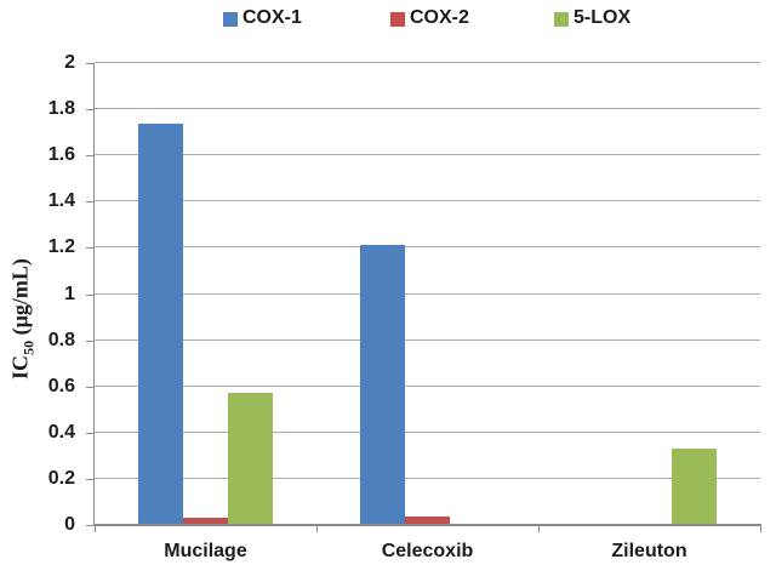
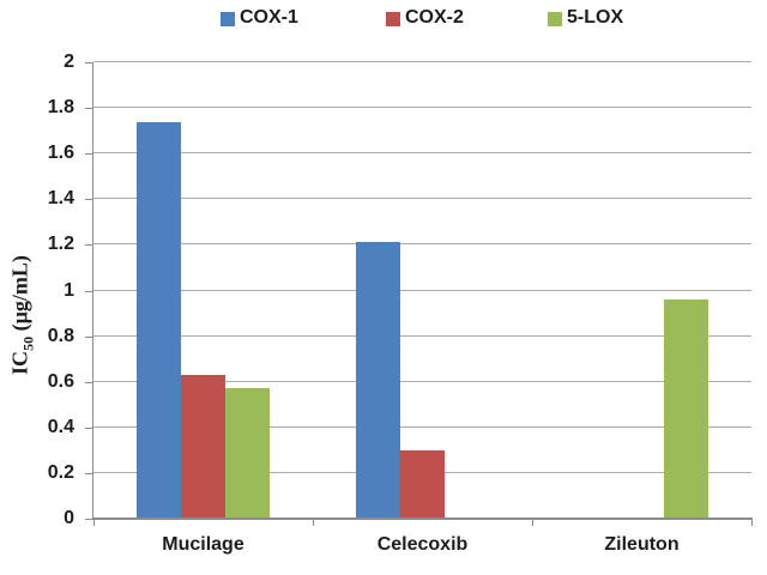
COX-2/Mucilage: 0.03 -> 0.63
COX-2/Celecoxib: 0.04 -> 0.30
5-LOX/Zileuton: 0.33 -> 0.96
